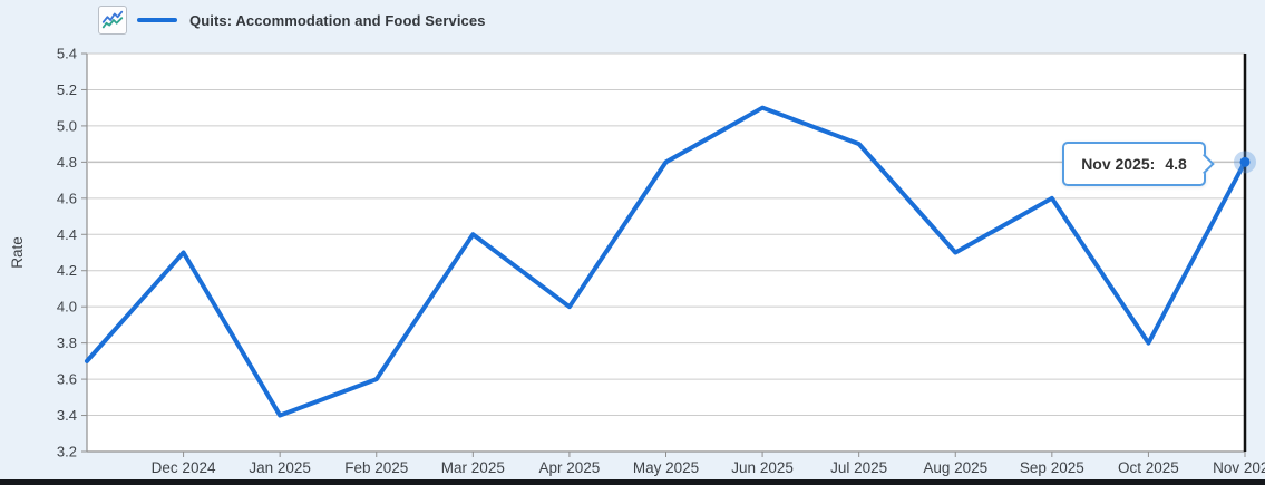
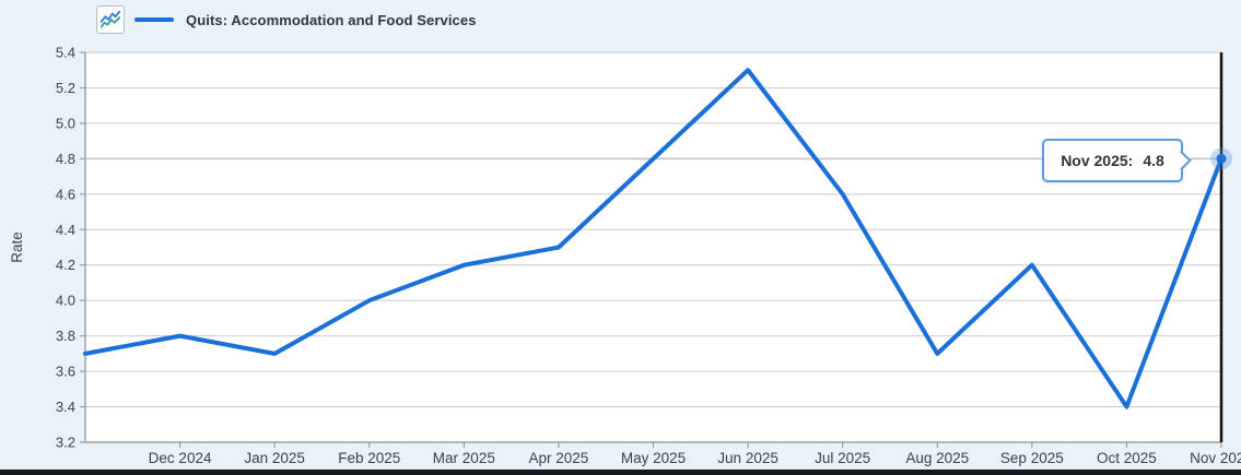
Dec 2024: 4.3 -> 3.8
Jan 2025: 3.4 -> 3.7
Feb 2025: 3.6 -> 4.0
Mar 2025: 4.4 -> 4.2
Apr 2025: 4.0 -> 4.3
Jun 2025: 5.1 -> 5.3
Jul 2025: 4.9 -> 4.6
Aug 2025: 4.3 -> 3.7
Sep 2025: 4.6 -> 4.2
Oct 2025: 3.8 -> 3.4
